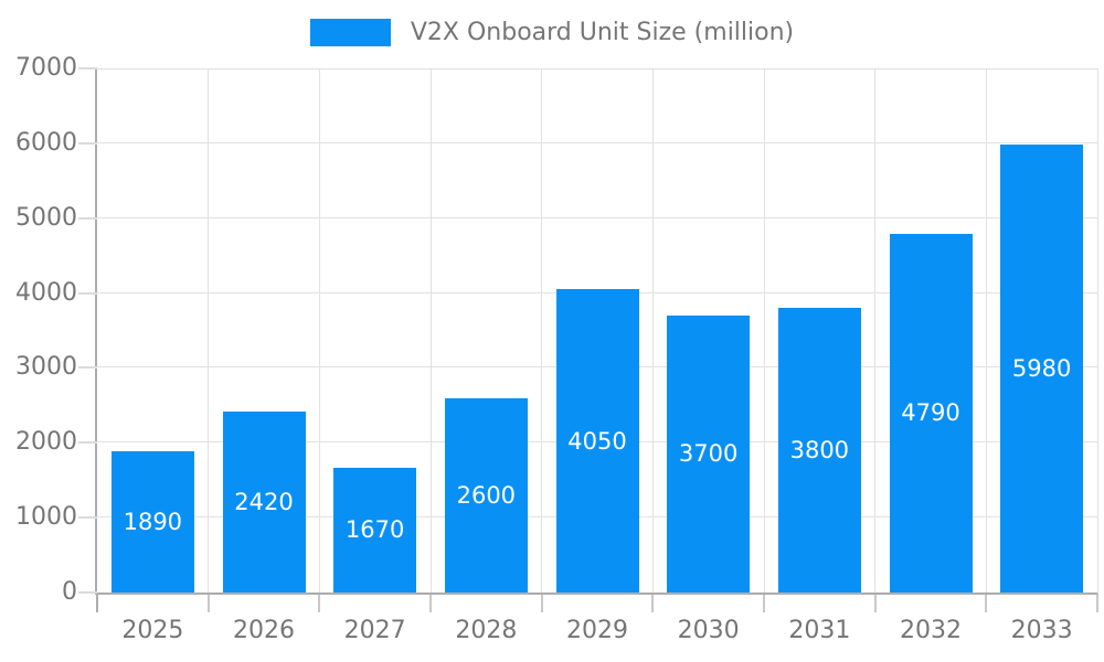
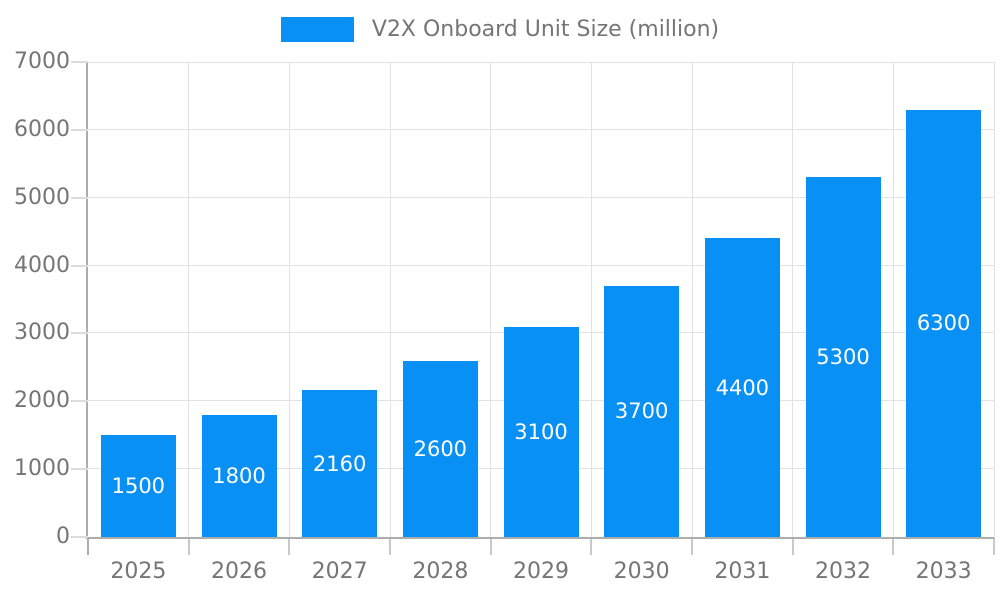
2025: 1890 -> 1500
2026: 2420 -> 1800
2027: 1670 -> 2160
2029: 4050 -> 3100
2031: 3800 -> 4400
2032: 4790 -> 5300
2033: 5980 -> 6300
